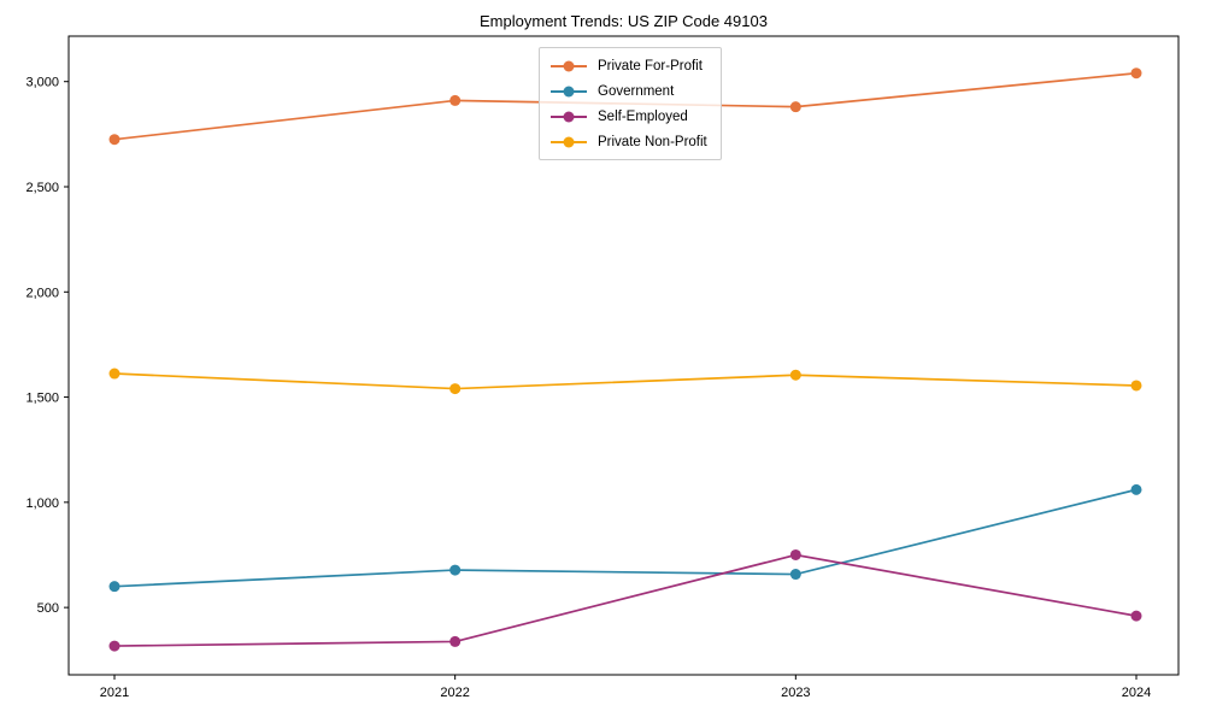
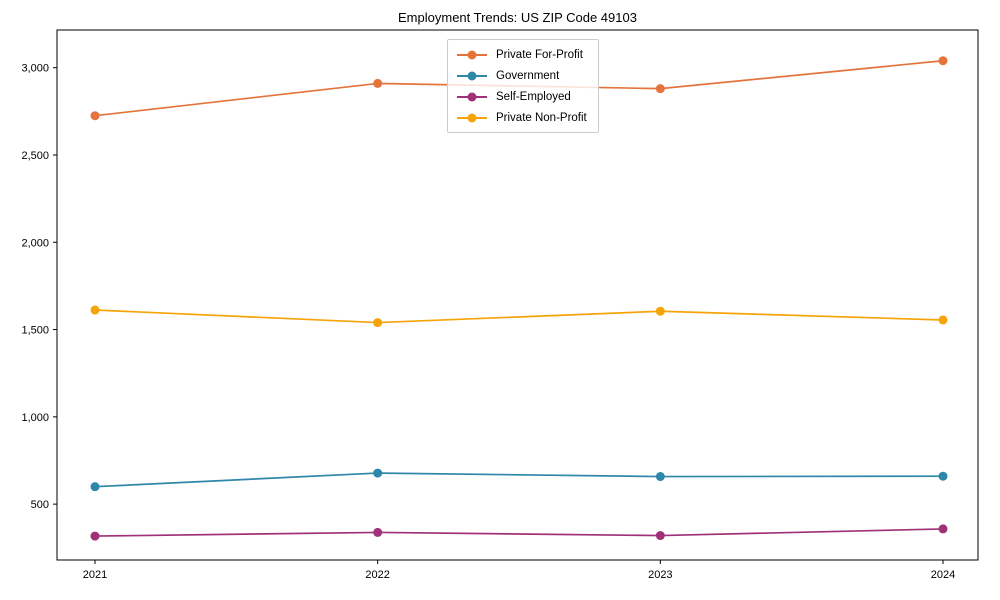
Self-Employed/2023: 750 -> 320
Government/2024: 1060 -> 660
Self-Employed/2024: 460 -> 360
